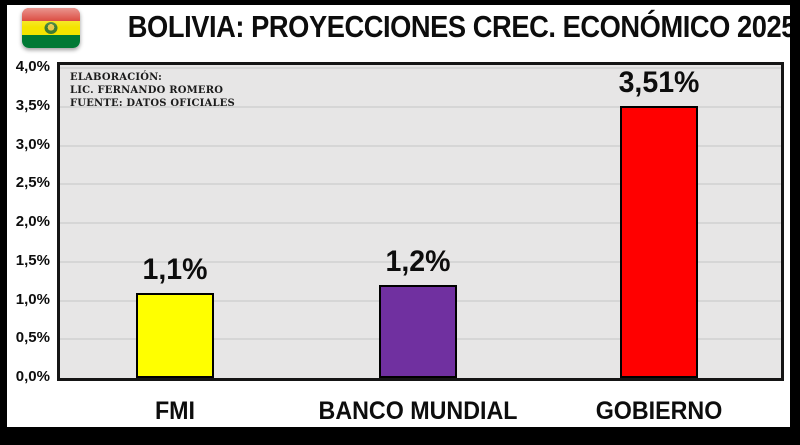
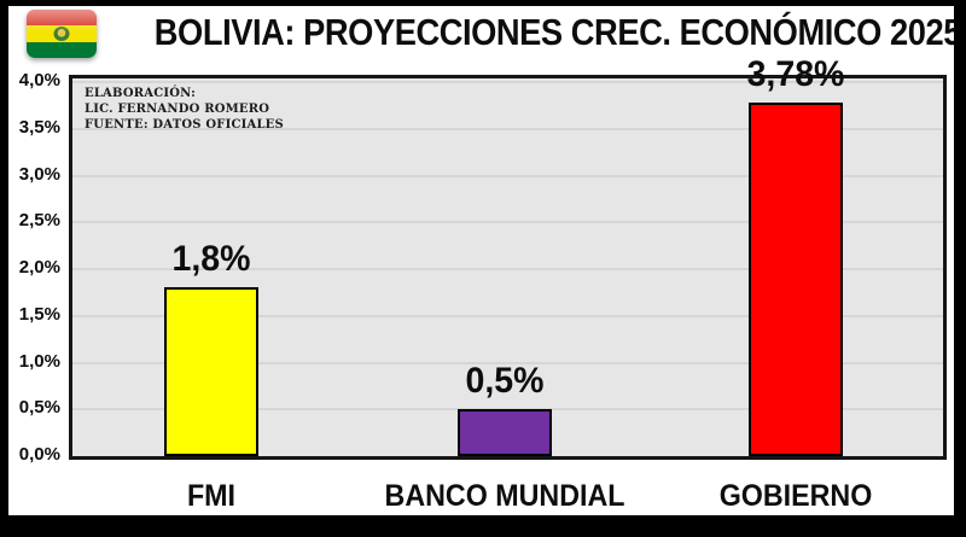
FMI: 1,1% -> 1,8%
BANCO MUNDIAL: 1,2% -> 0,5%
GOBIERNO: 3,51% -> 3,78%
